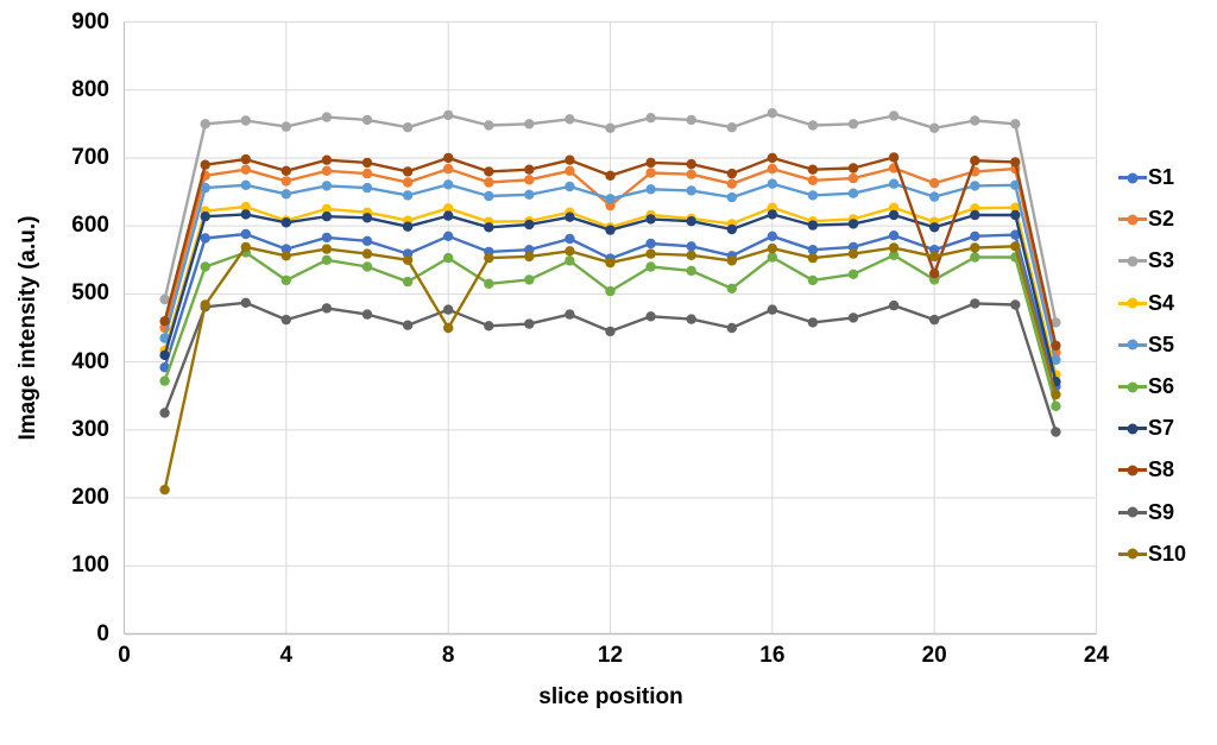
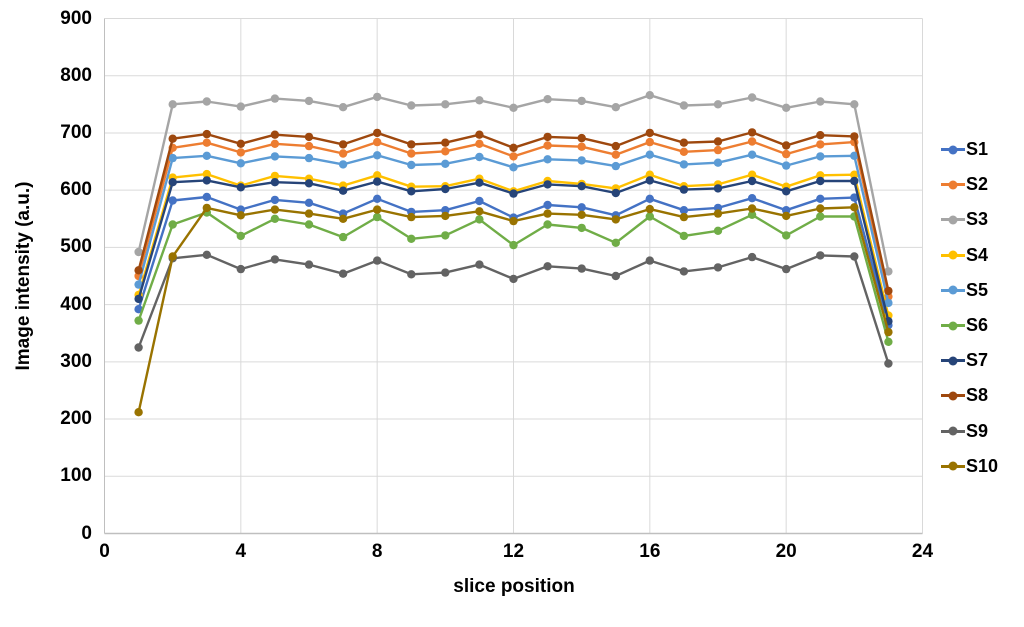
S10/8: 450 -> 570
S2/12: 630 -> 660
S8/20: 530 -> 680
